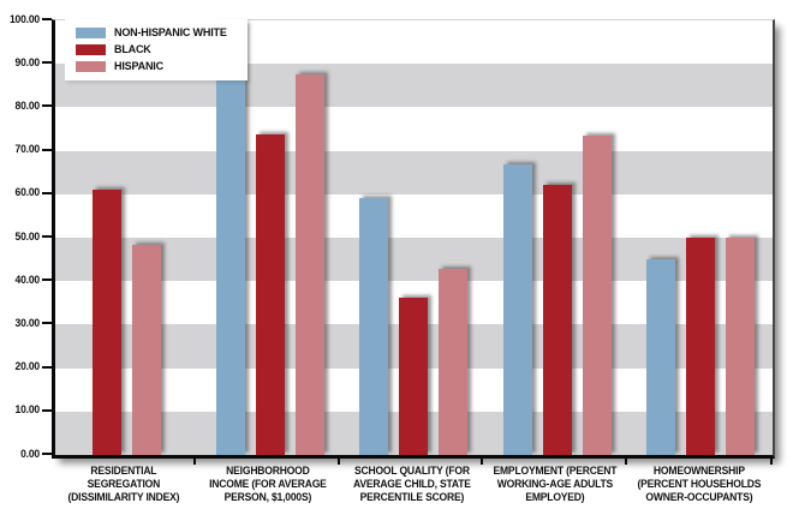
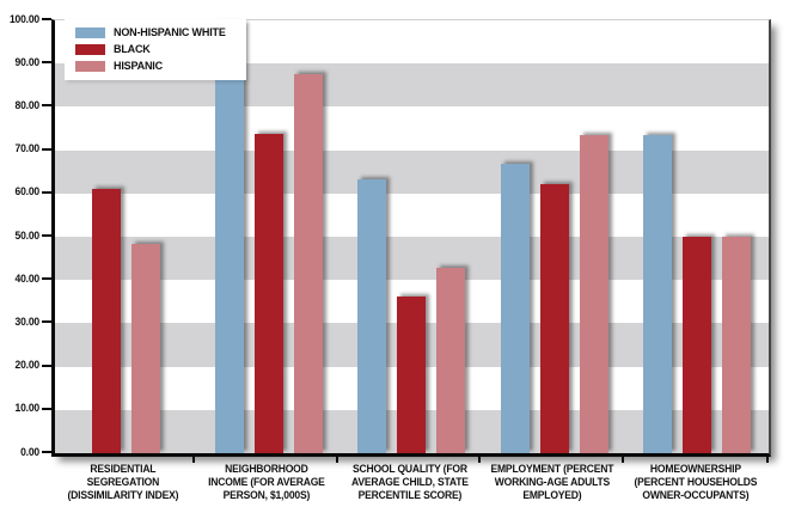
NON-HISPANIC WHITE/SCHOOL QUALITY (FOR AVERAGE CHILD, STATE PERCENTILE SCORE): 59 -> 63
NON-HISPANIC WHITE/HOMEOWNERSHIP (PERCENT HOUSEHOLDS OWNER-OCCUPANTS): 45 -> 73
